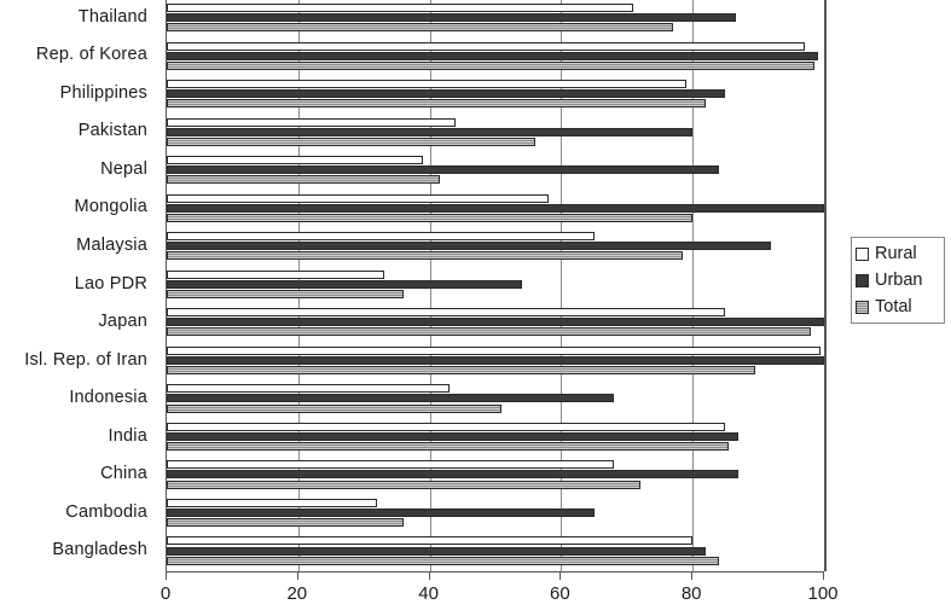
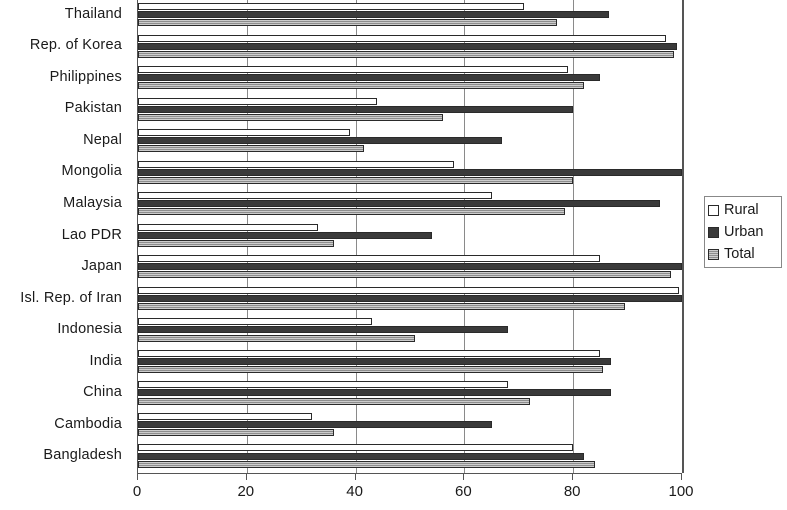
Urban/Nepal: 84 -> 67
Urban/Malaysia: 92 -> 96
